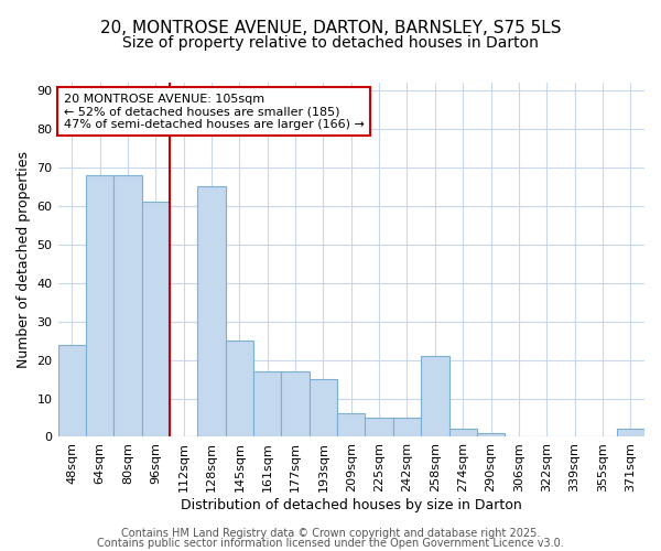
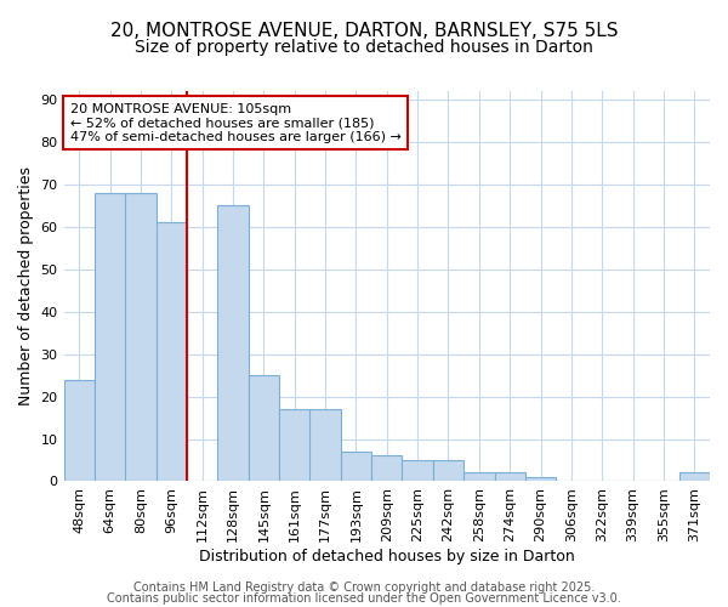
193sqm: 15 -> 7
258sqm: 21 -> 2
